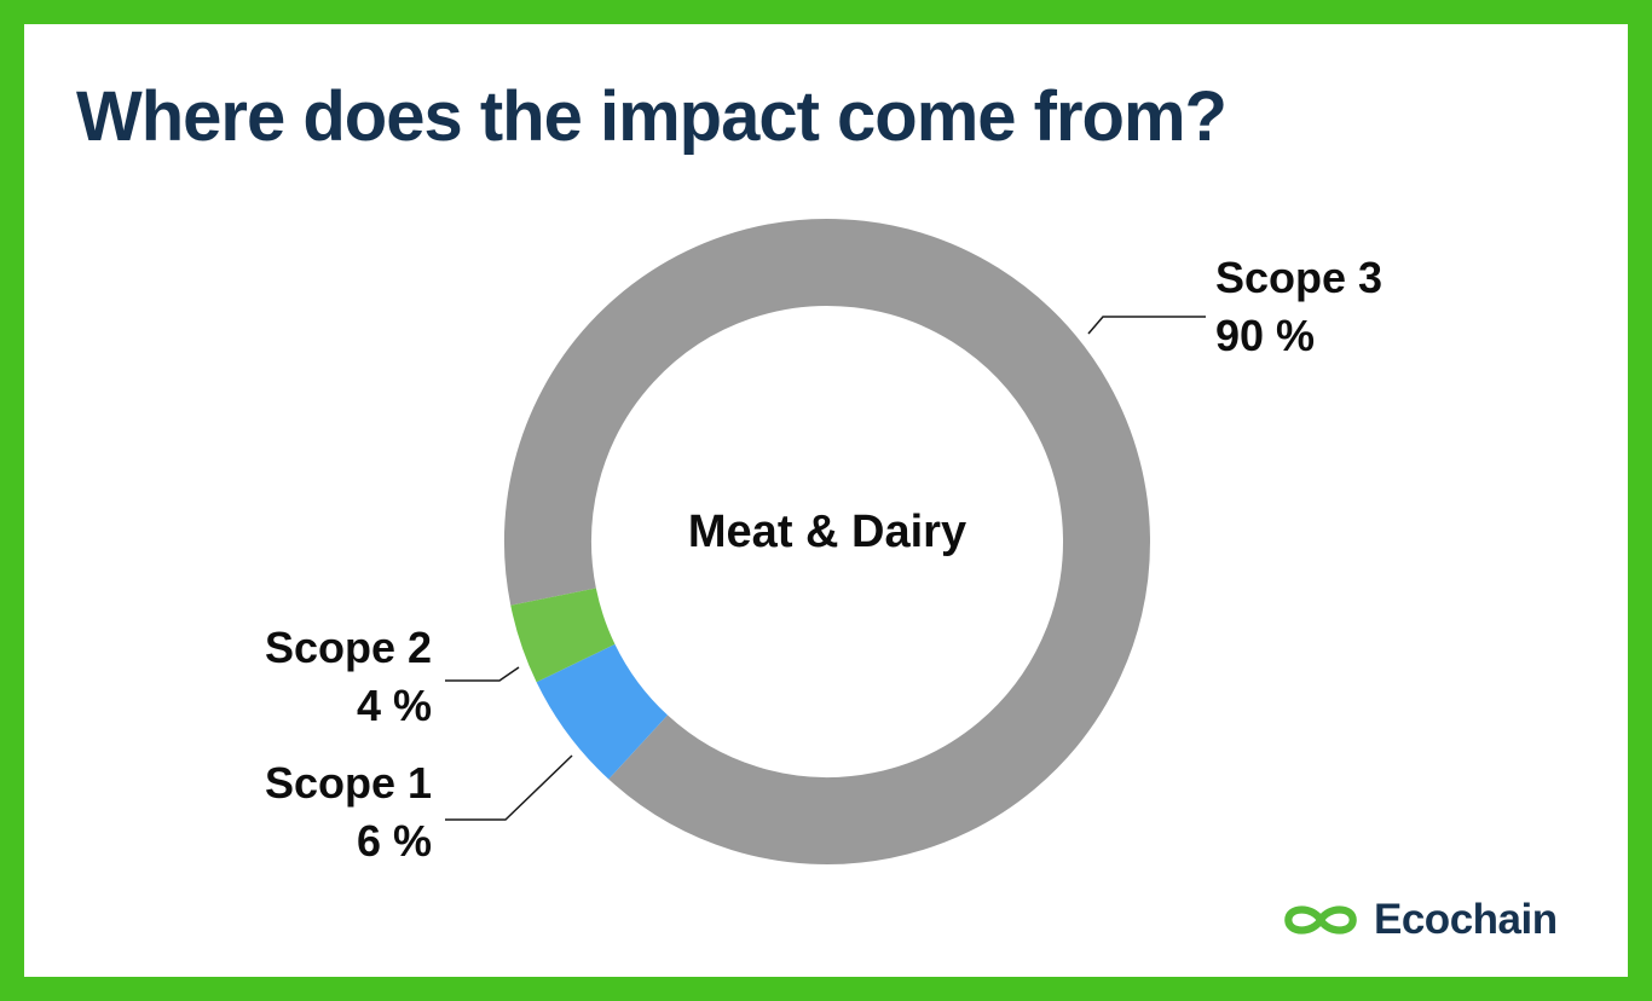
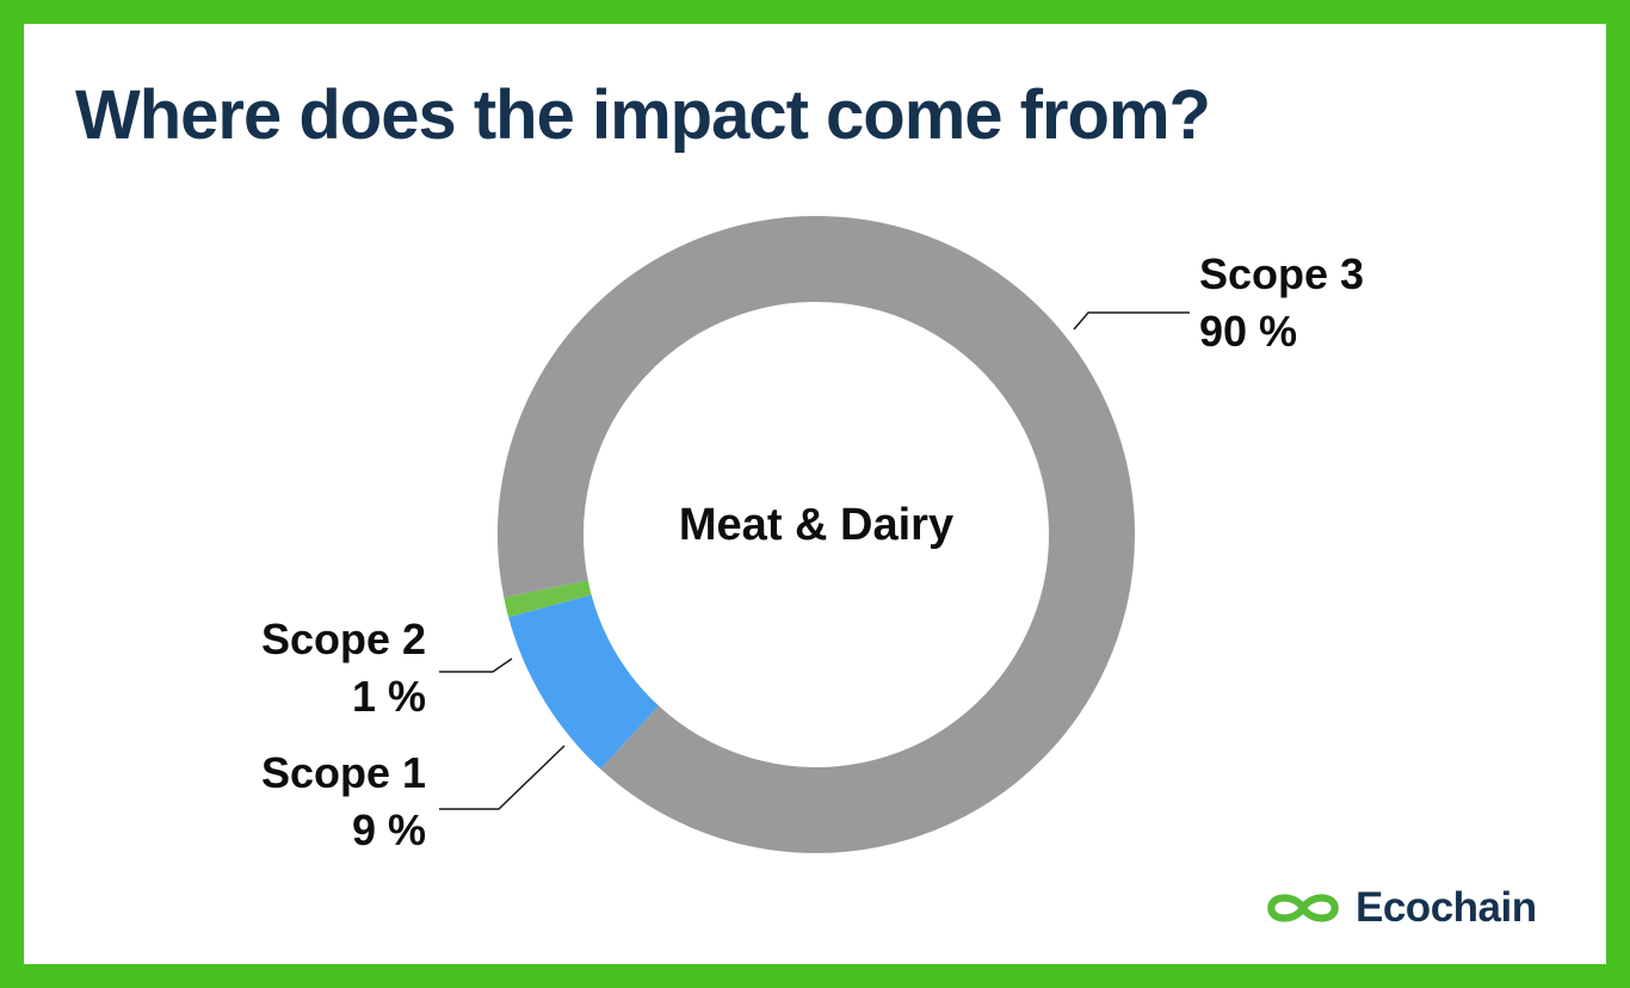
Scope 1: 6 -> 9
Scope 2: 4 -> 1
